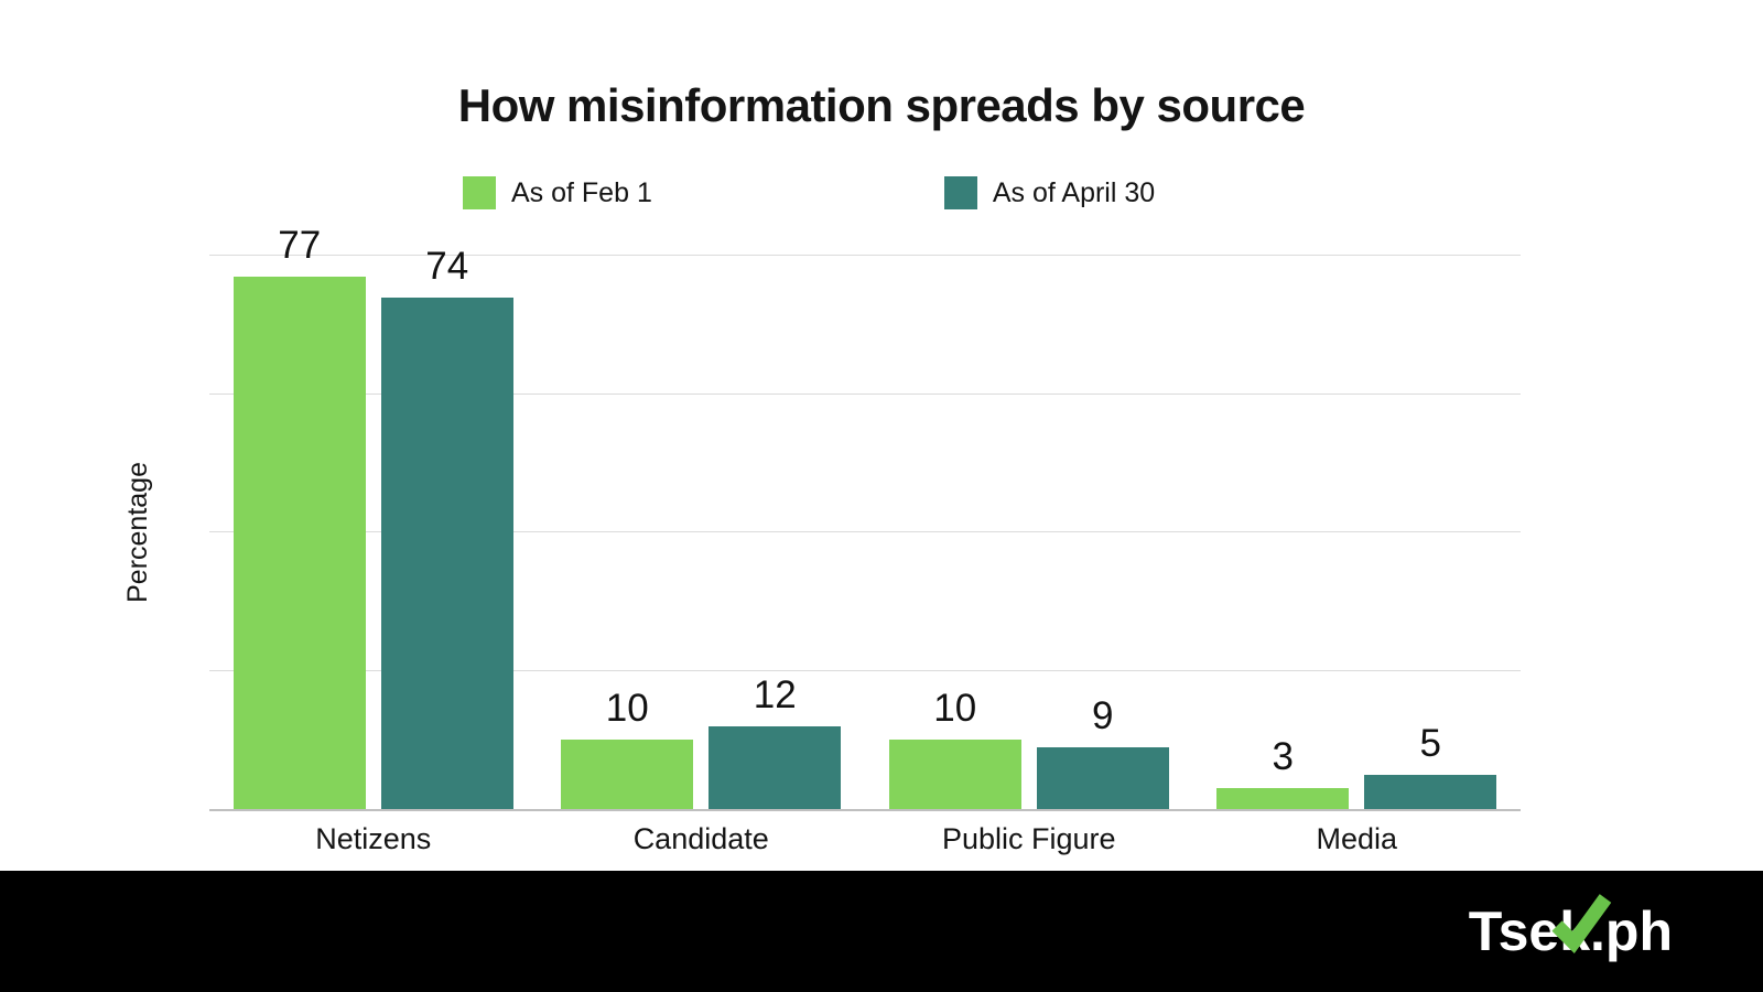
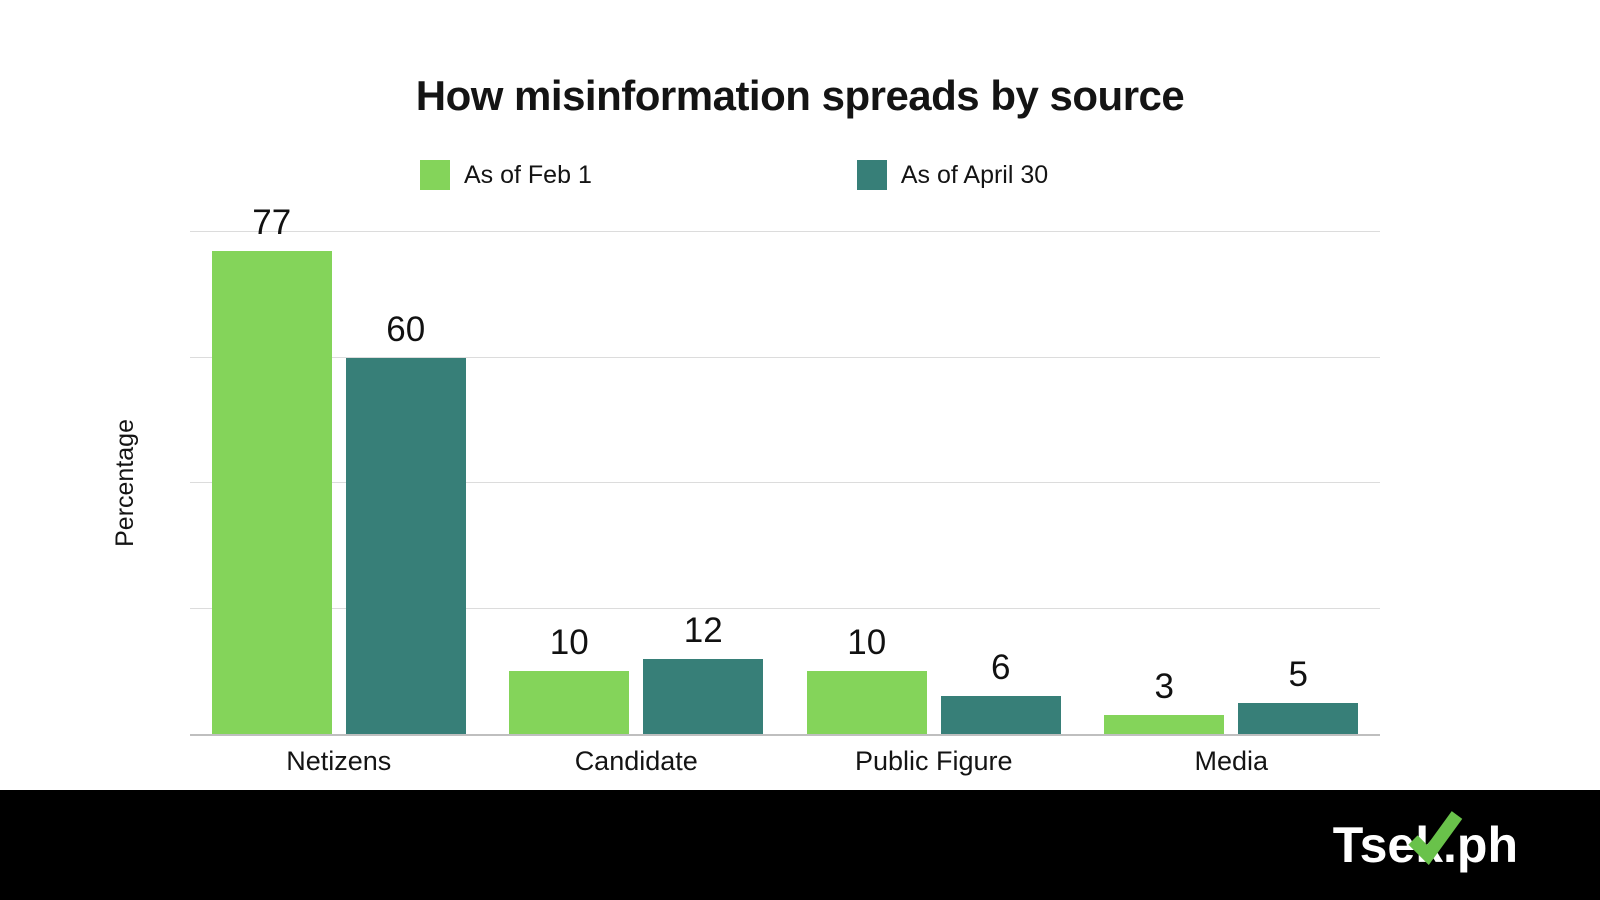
As of April 30/Netizens: 74 -> 60
As of April 30/Public Figure: 9 -> 6
